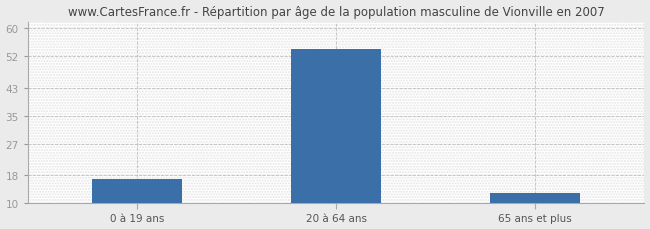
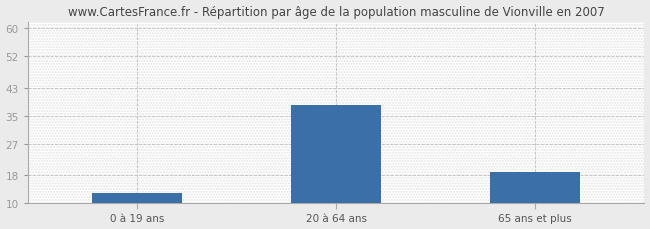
0 à 19 ans: 17 -> 13
20 à 64 ans: 54 -> 38
65 ans et plus: 13 -> 19
